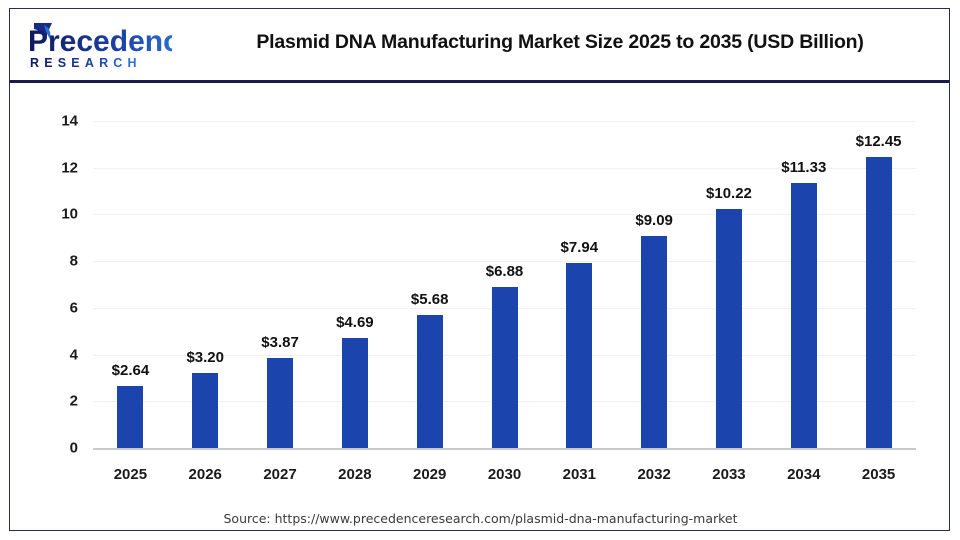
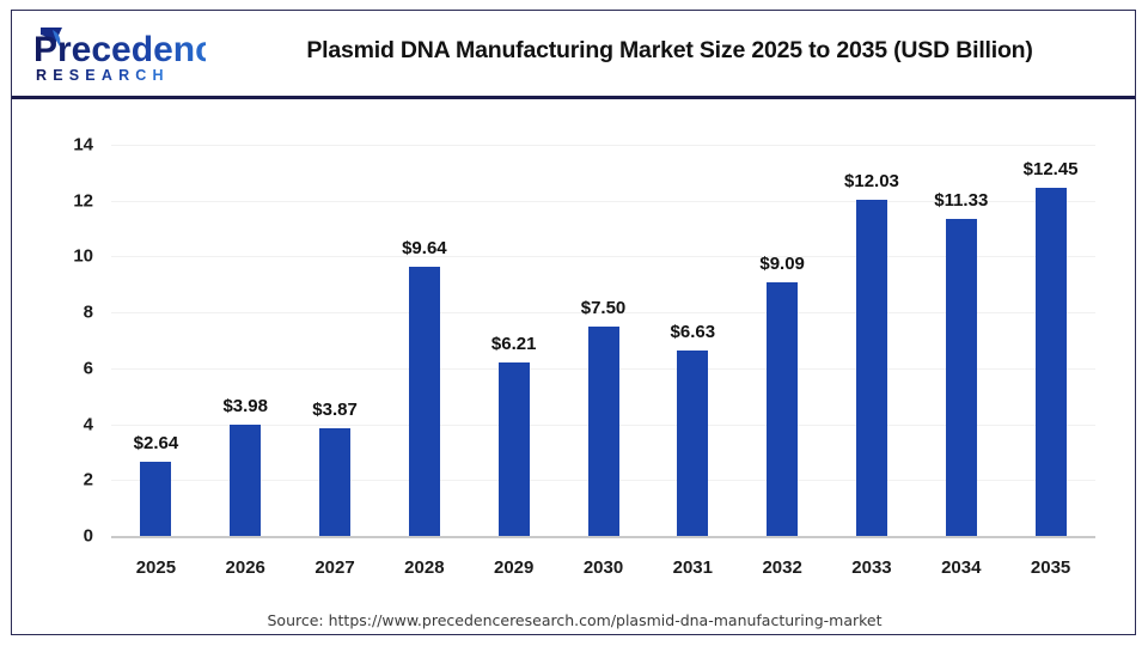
2026: $3.20 -> $3.98
2028: $4.69 -> $9.64
2029: $5.68 -> $6.21
2030: $6.88 -> $7.50
2031: $7.94 -> $6.63
2033: $10.22 -> $12.03
